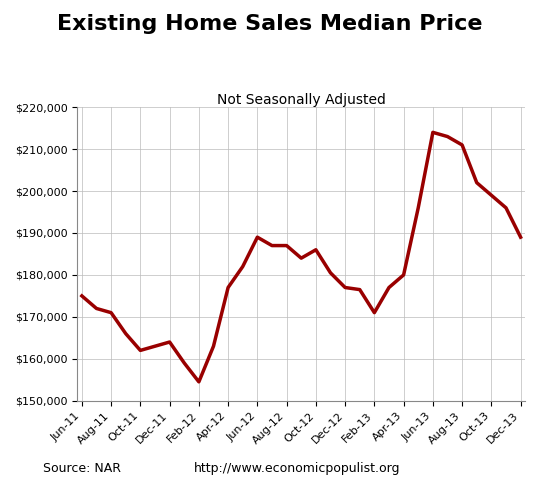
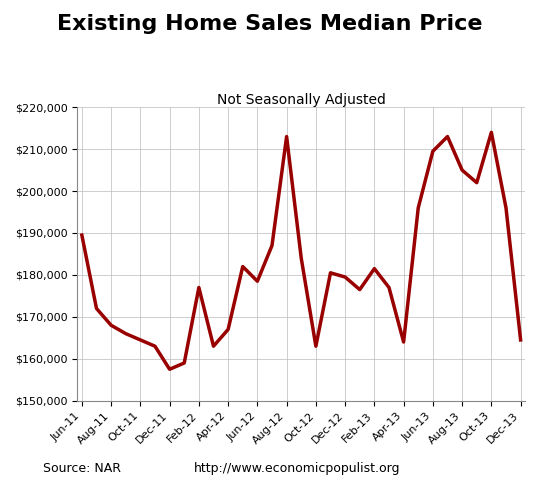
Jun-11: $175,000 -> $189,500
Aug-11: $171,000 -> $168,000
Oct-11: $162,000 -> $164,500
Dec-11: $164,000 -> $157,500
Feb-12: $154,500 -> $177,000
Apr-12: $177,000 -> $167,000
Jun-12: $189,000 -> $178,500
Aug-12: $187,000 -> $213,000
Oct-12: $186,000 -> $163,000
Dec-12: $177,000 -> $179,500
Feb-13: $171,000 -> $181,500
Apr-13: $180,000 -> $164,000
Jun-13: $214,000 -> $209,500
Aug-13: $211,000 -> $205,000
Oct-13: $199,000 -> $214,000
Dec-13: $189,000 -> $164,500
